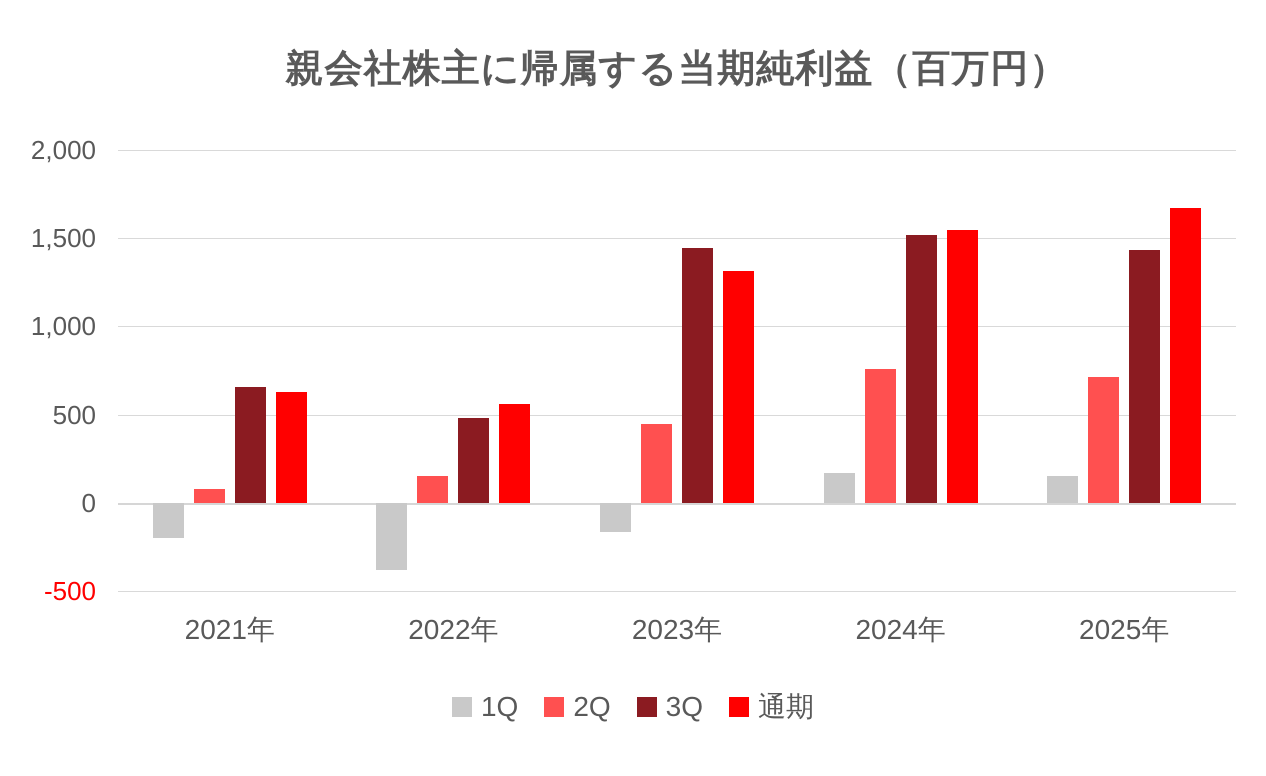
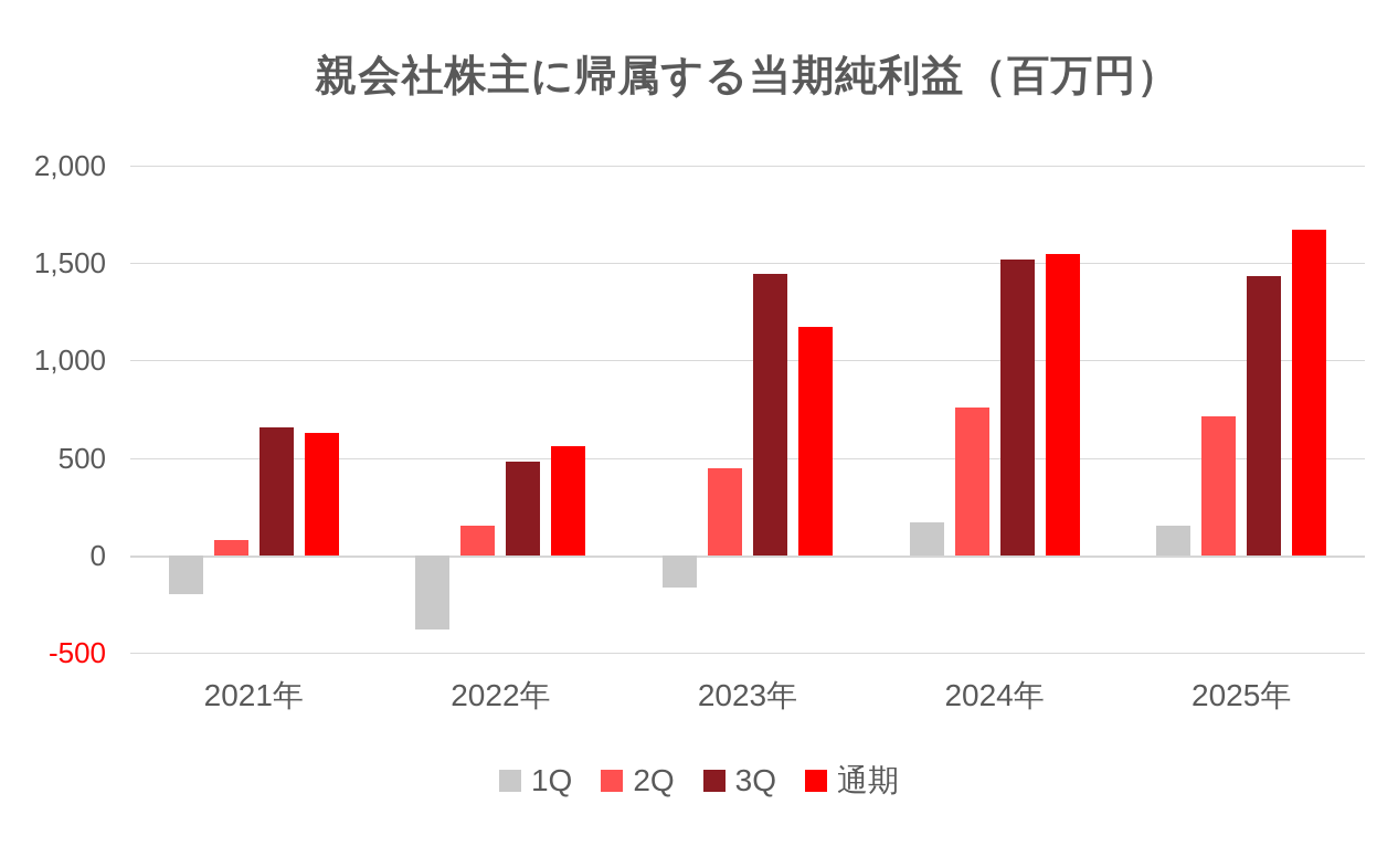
通期/2023年: 1320 -> 1170
